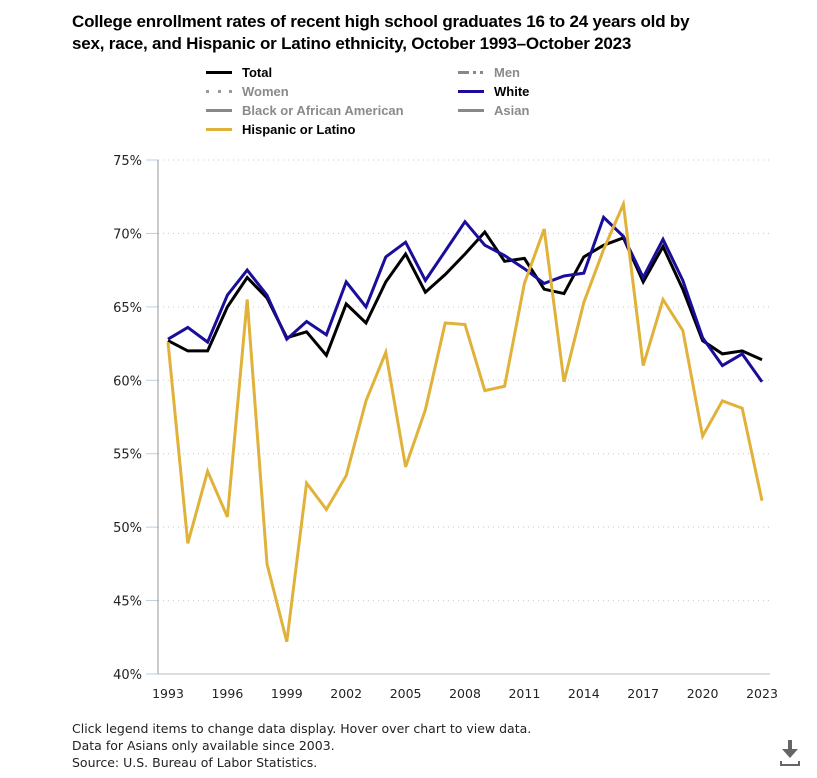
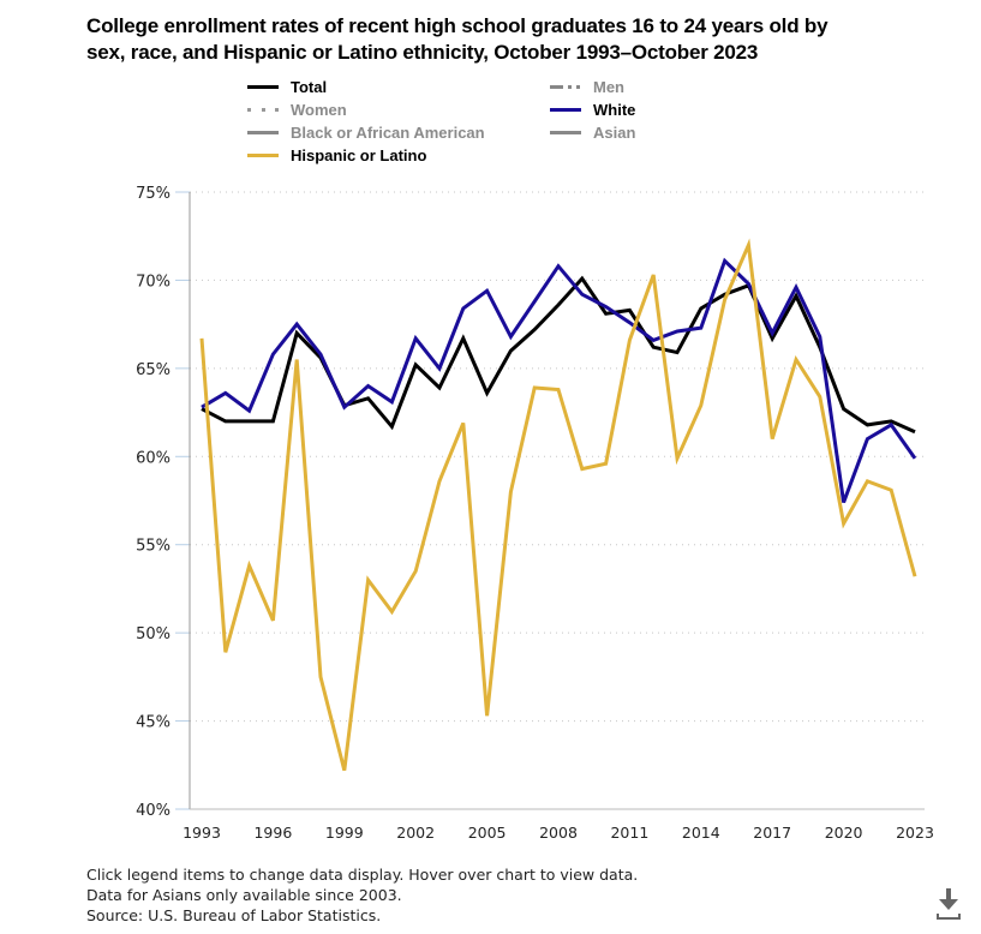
Hispanic or Latino/1993: 62.6% -> 66.7%
Total/1996: 65.0% -> 62.0%
Total/2005: 68.6% -> 63.6%
Hispanic or Latino/2005: 54.1% -> 45.3%
Hispanic or Latino/2014: 65.3% -> 62.9%
White/2020: 62.9% -> 57.4%
Hispanic or Latino/2023: 51.8% -> 53.2%
